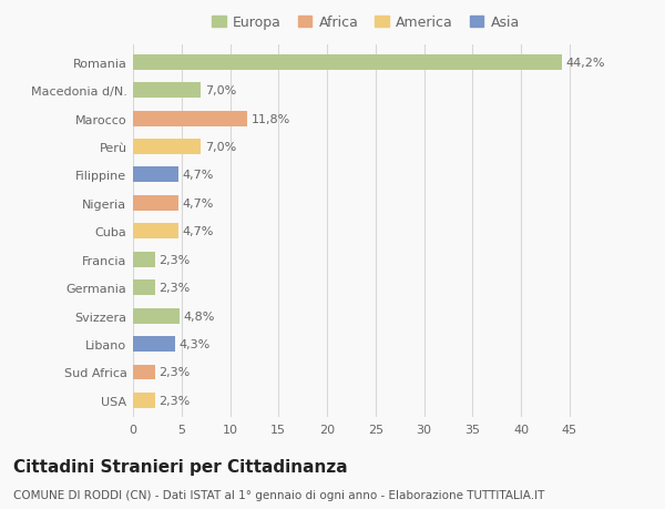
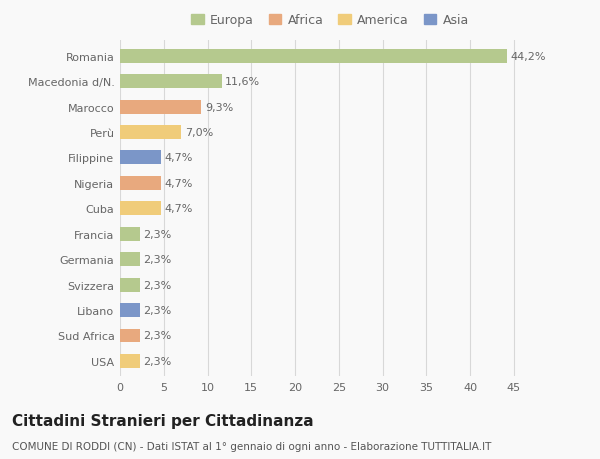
Macedonia d/N.: 7,0% -> 11,6%
Marocco: 11,8% -> 9,3%
Svizzera: 4,8% -> 2,3%
Libano: 4,3% -> 2,3%
